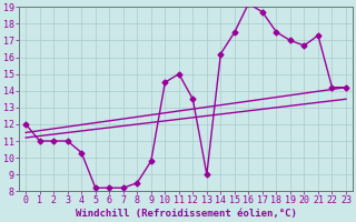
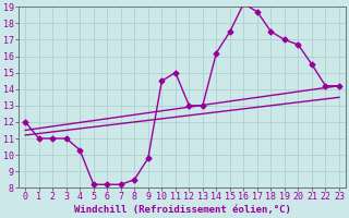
12: 13.5 -> 13.0
13: 9.0 -> 13.0
21: 17.3 -> 15.5
